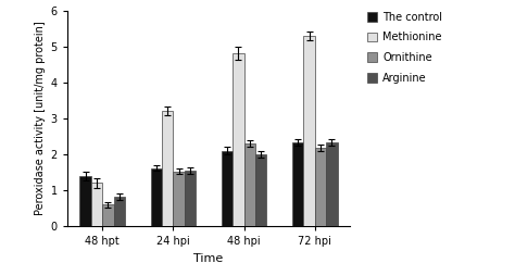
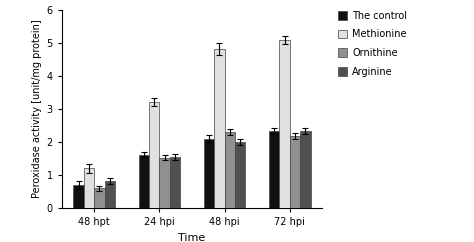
The control/48 hpt: 1.40 -> 0.70
Methionine/72 hpi: 5.30 -> 5.08
